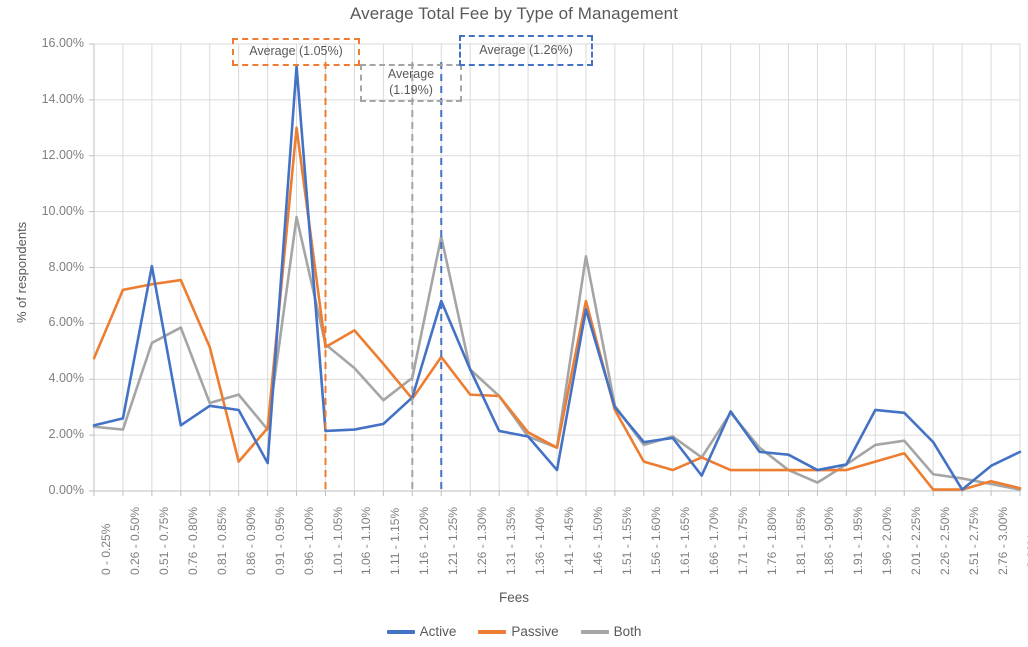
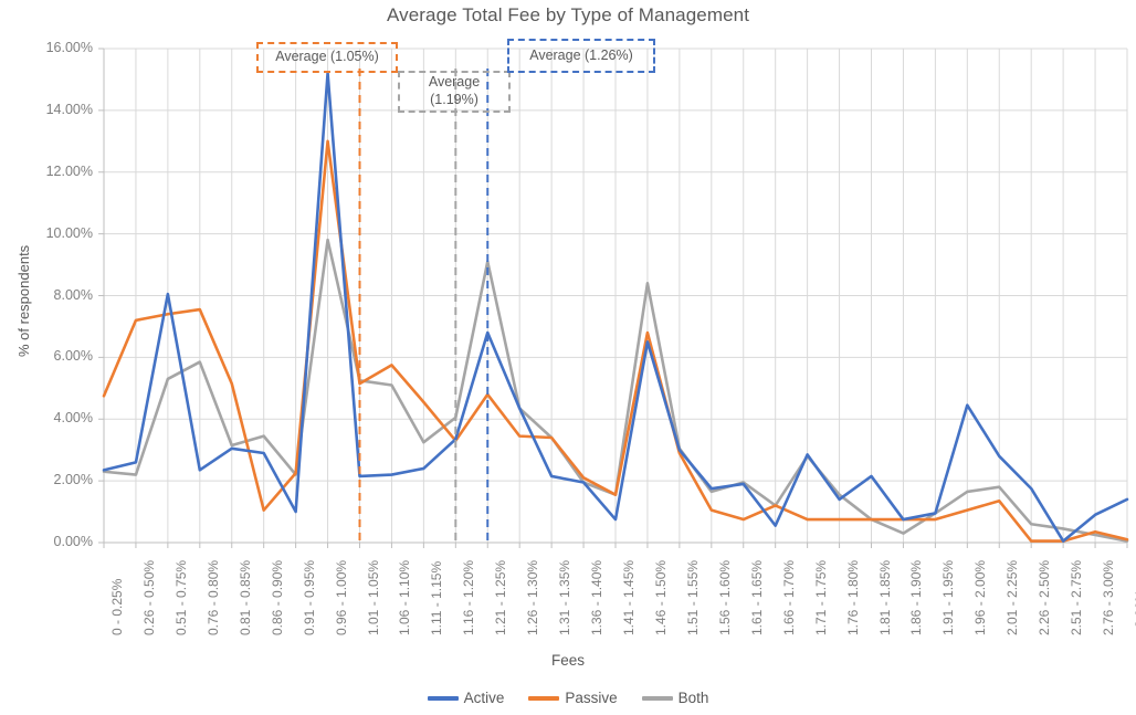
Both/1.06 - 1.10%: 4.4% -> 5.1%
Active/1.81 - 1.85%: 1.3% -> 2.1%
Active/1.96 - 2.00%: 2.9% -> 4.5%
